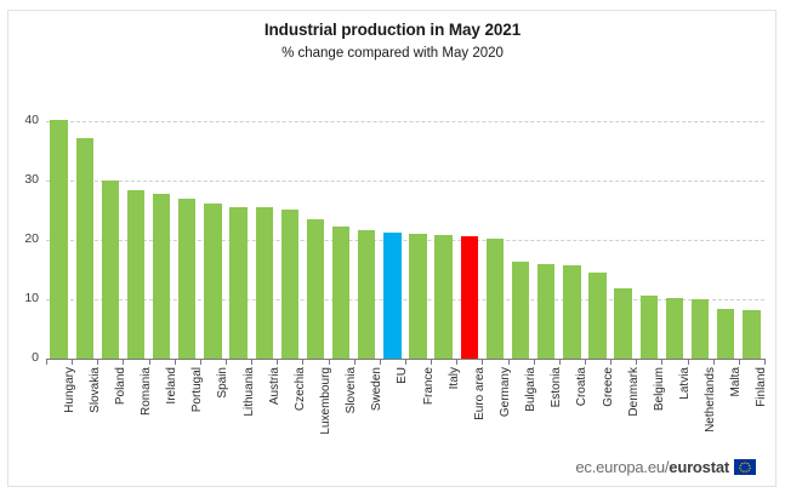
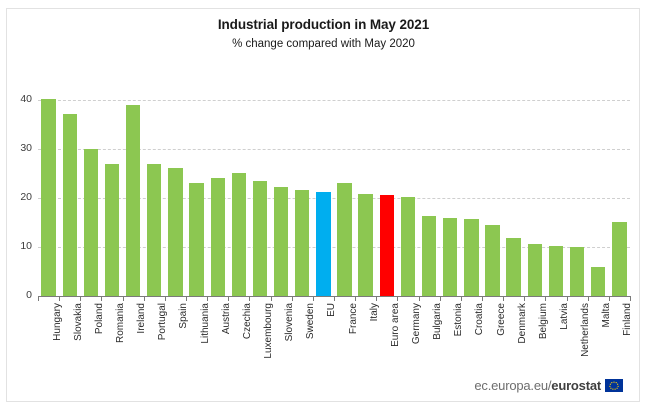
Romania: 28 -> 27
Ireland: 28 -> 39
Lithuania: 26 -> 23
Austria: 25 -> 24
France: 21 -> 23
Malta: 8 -> 6
Finland: 8 -> 15
